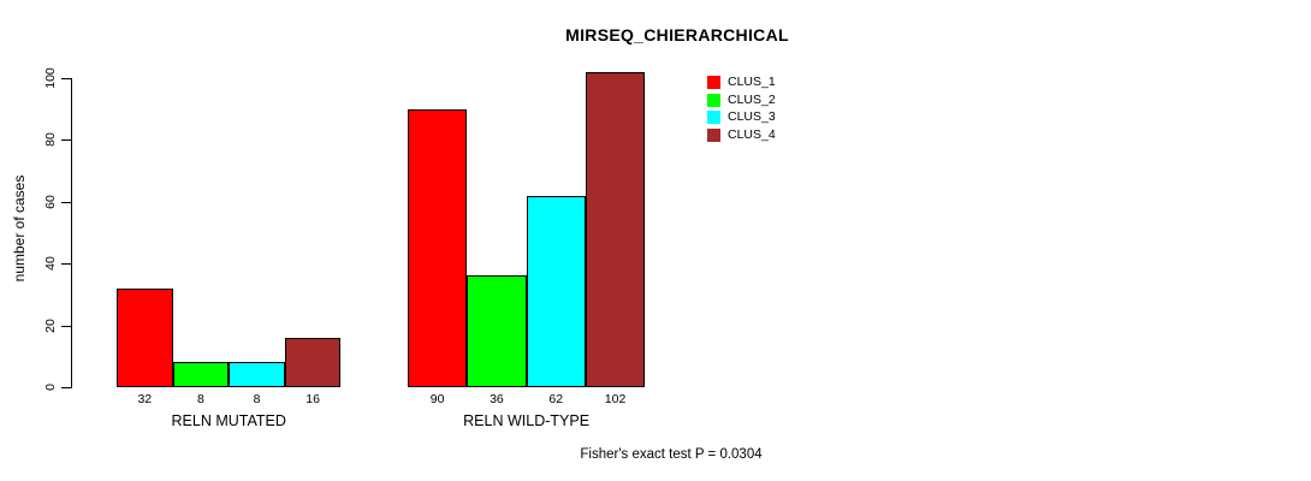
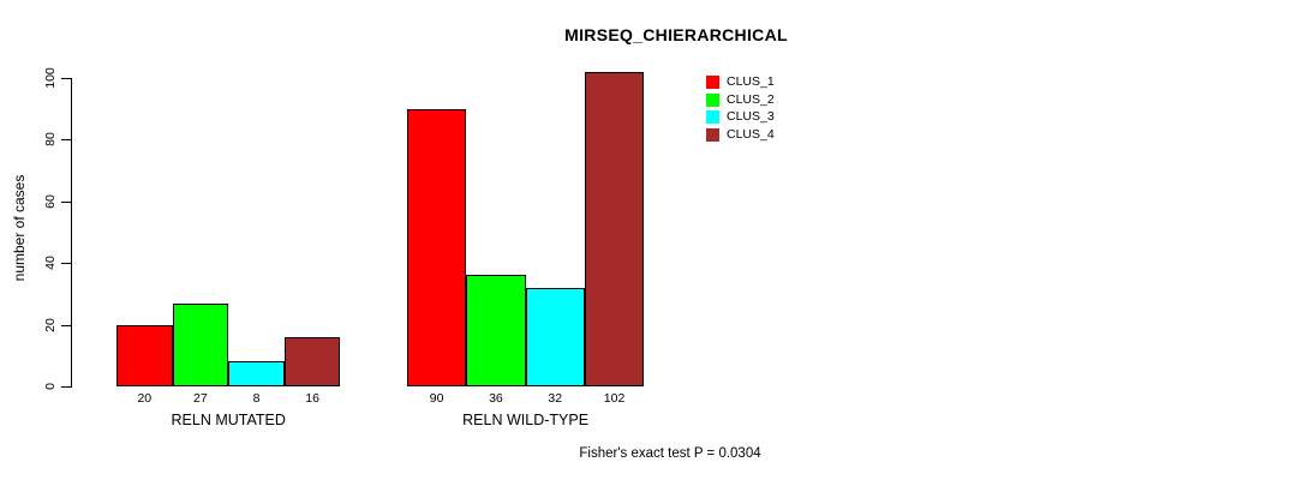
CLUS_1/RELN MUTATED: 32 -> 20
CLUS_2/RELN MUTATED: 8 -> 27
CLUS_3/RELN WILD-TYPE: 62 -> 32
